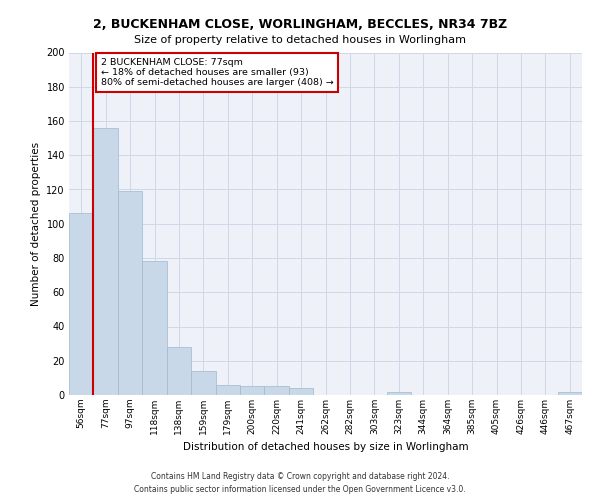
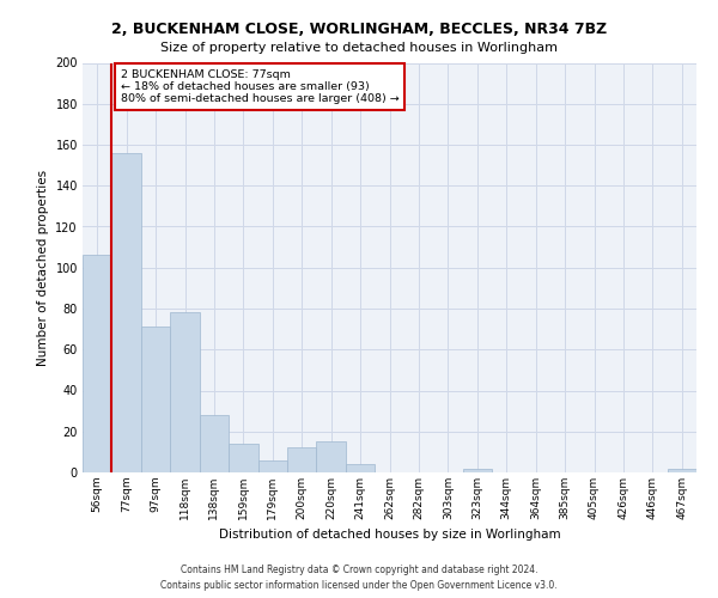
97sqm: 119 -> 71
200sqm: 5 -> 12
220sqm: 5 -> 15
